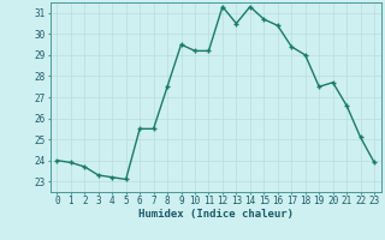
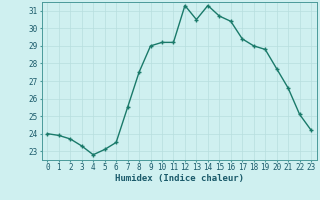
4: 23.2 -> 22.8
6: 25.5 -> 23.5
9: 29.5 -> 29.0
19: 27.5 -> 28.8
23: 23.9 -> 24.2
